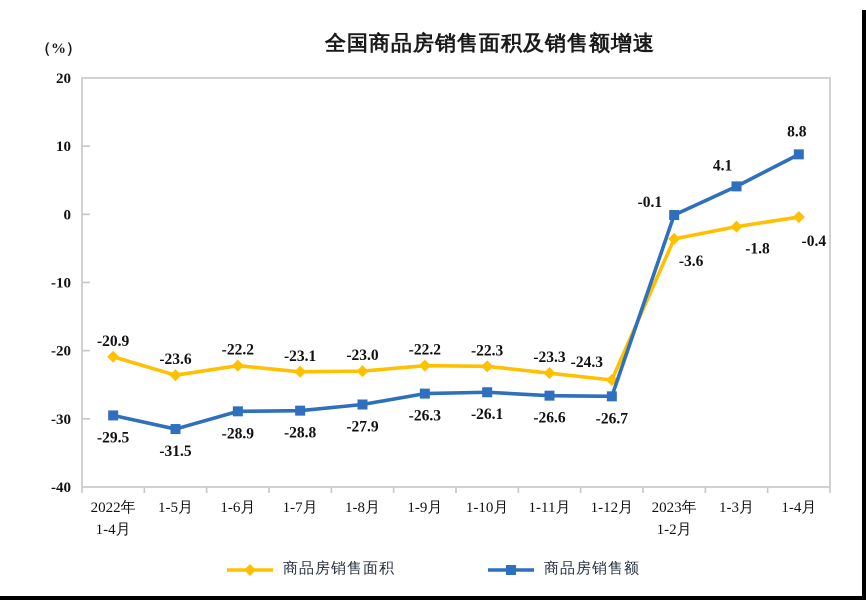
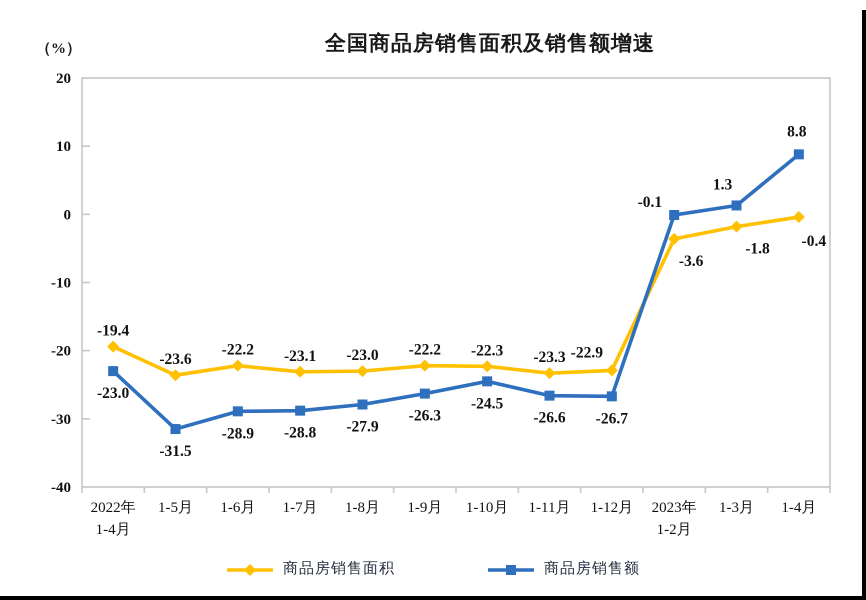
商品房销售面积/2022年 1-4月: -20.9 -> -19.4
商品房销售额/2022年 1-4月: -29.5 -> -23.0
商品房销售额/1-10月: -26.1 -> -24.5
商品房销售面积/1-12月: -24.3 -> -22.9
商品房销售额/1-3月: 4.1 -> 1.3
